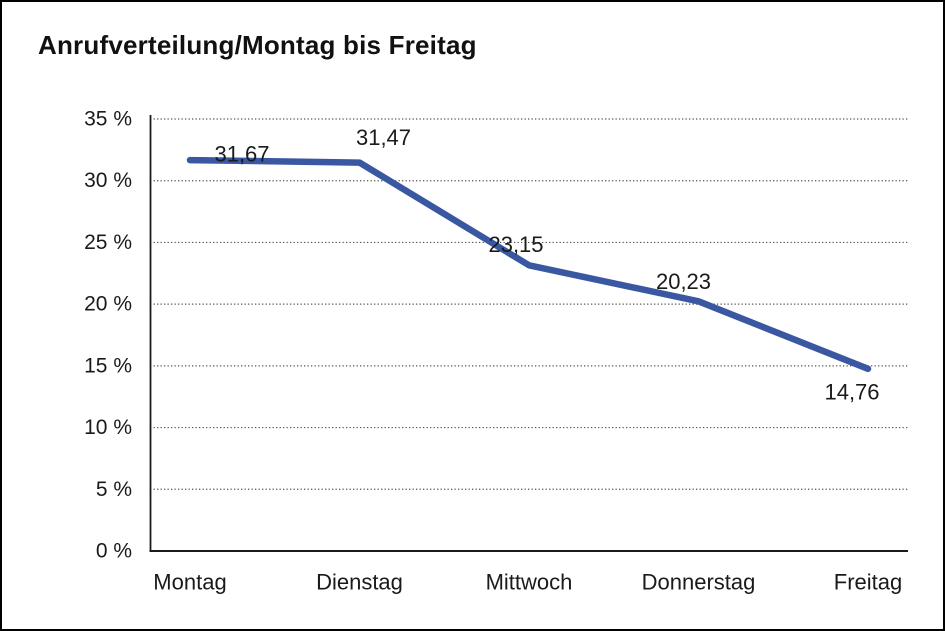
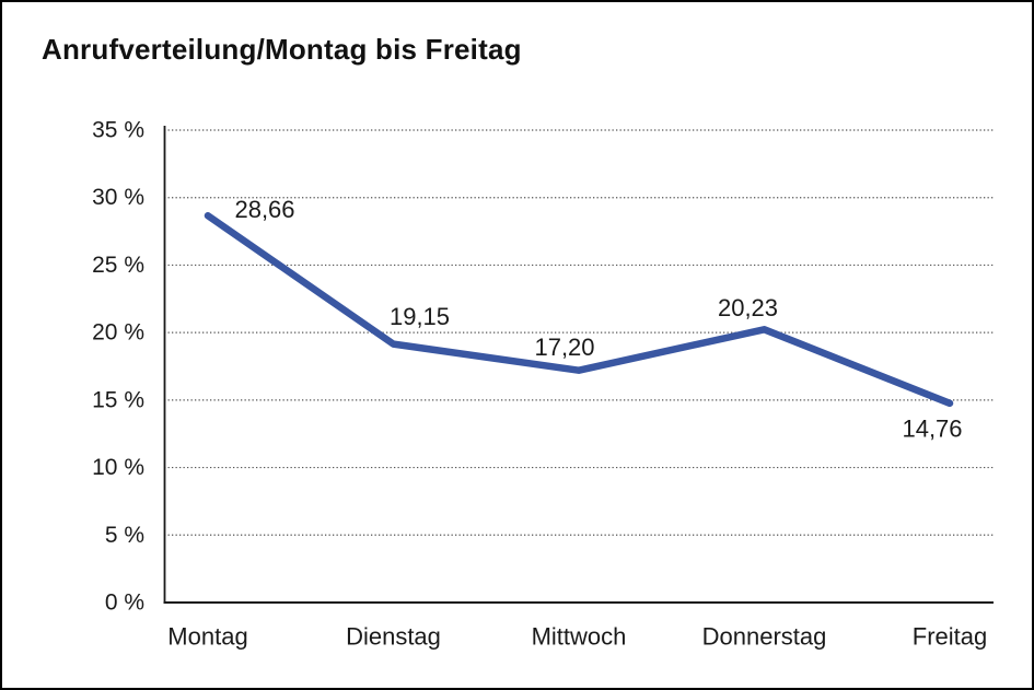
Montag: 31,67 -> 28,66
Dienstag: 31,47 -> 19,15
Mittwoch: 23,15 -> 17,20
